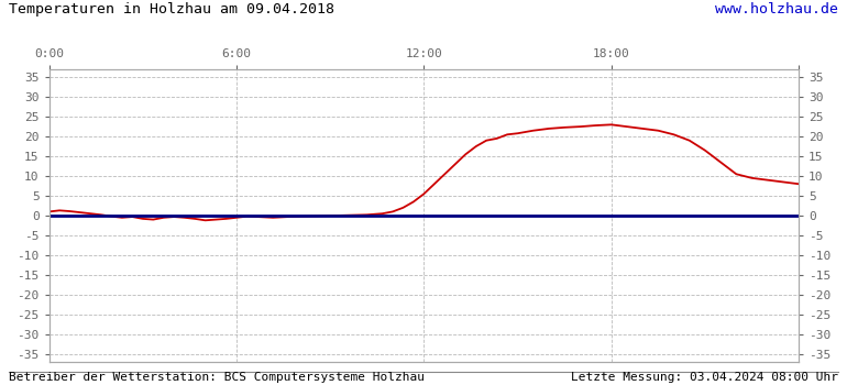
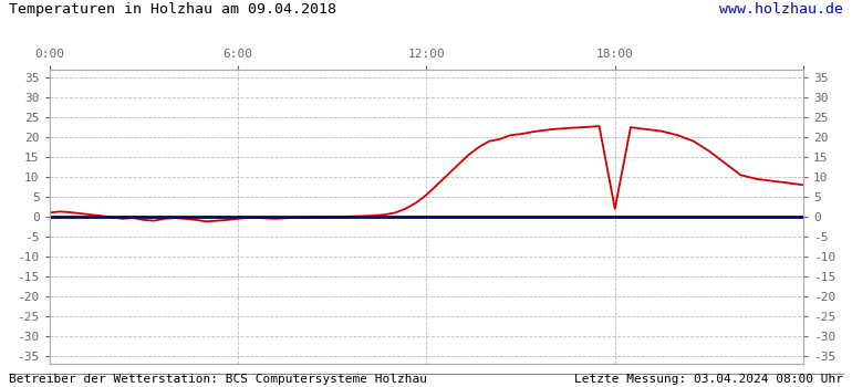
18:00: 23.0 -> 2.0
